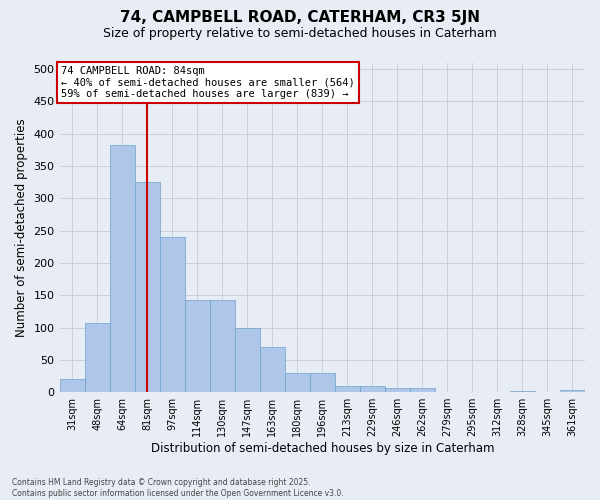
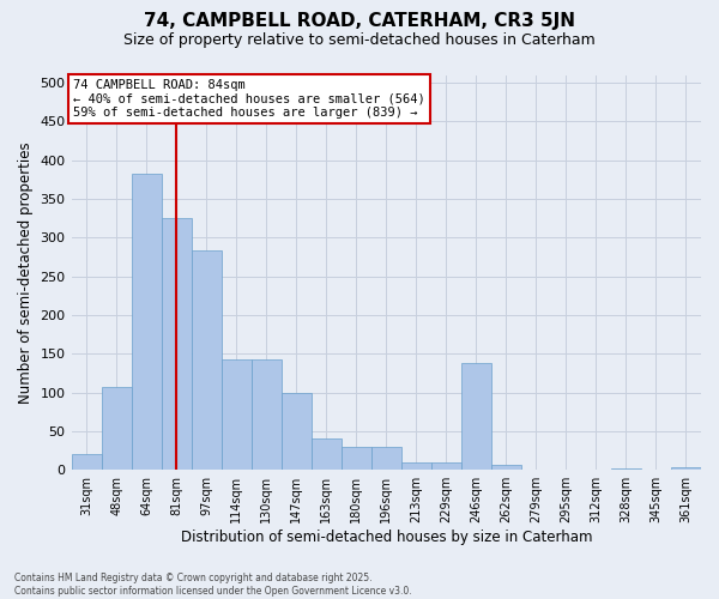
97sqm: 240 -> 284
163sqm: 70 -> 40
246sqm: 6 -> 138
